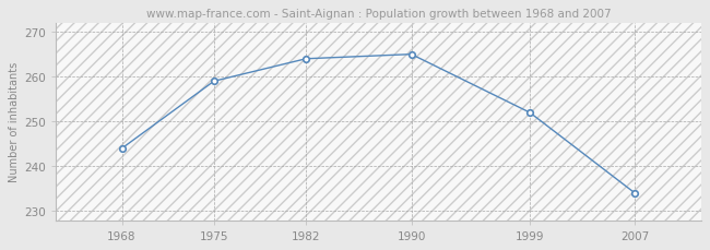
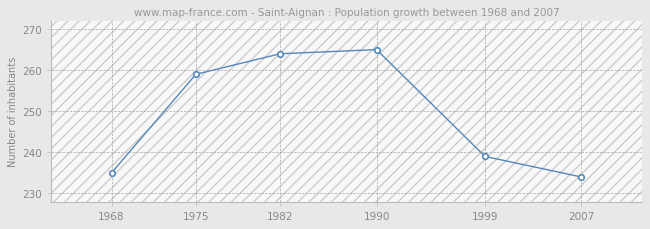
1968: 244 -> 235
1999: 252 -> 239
